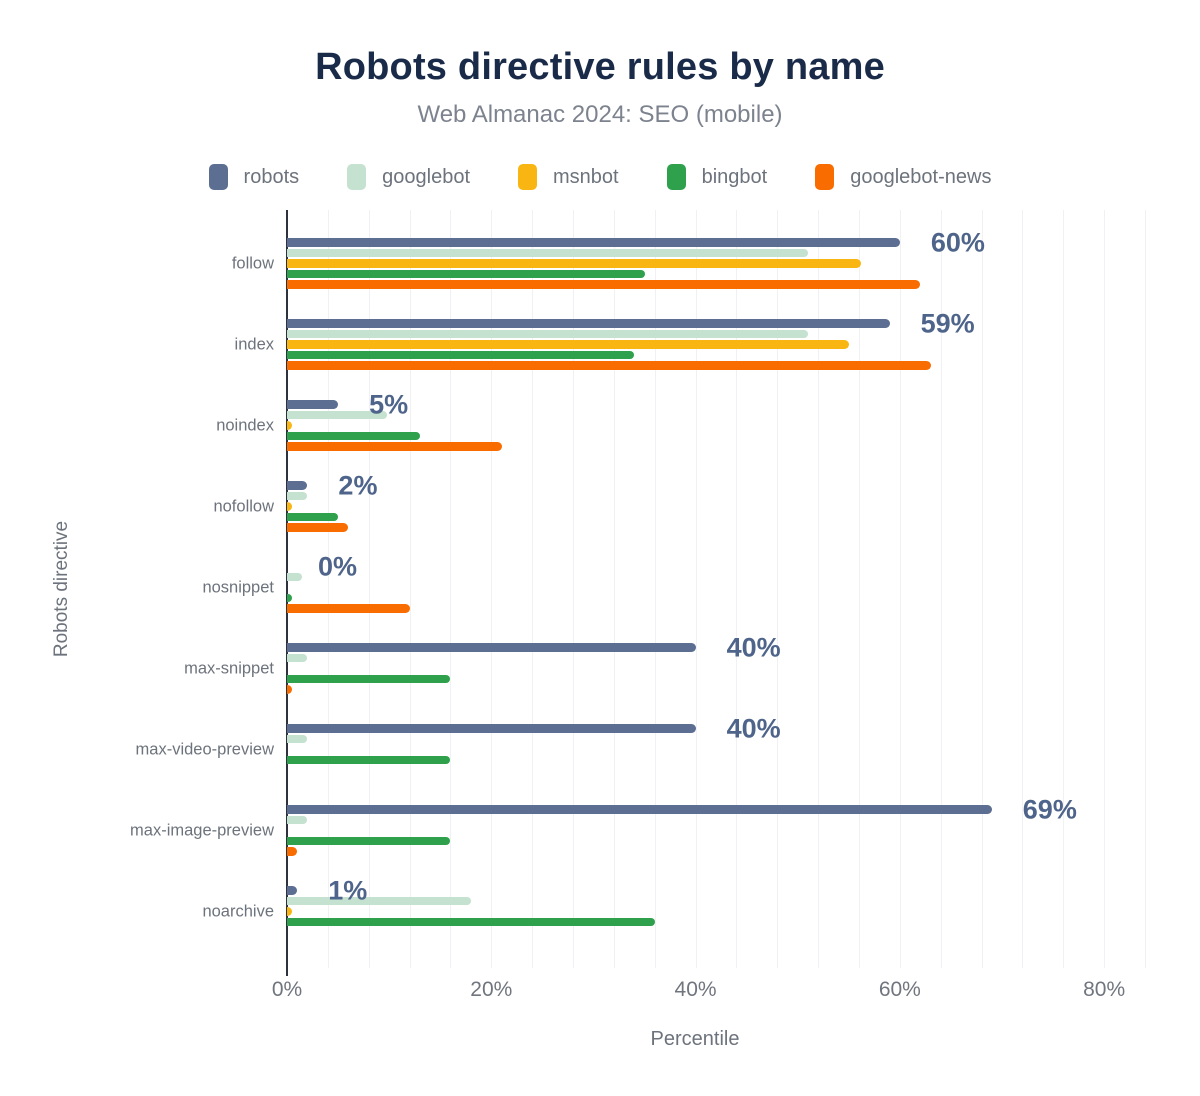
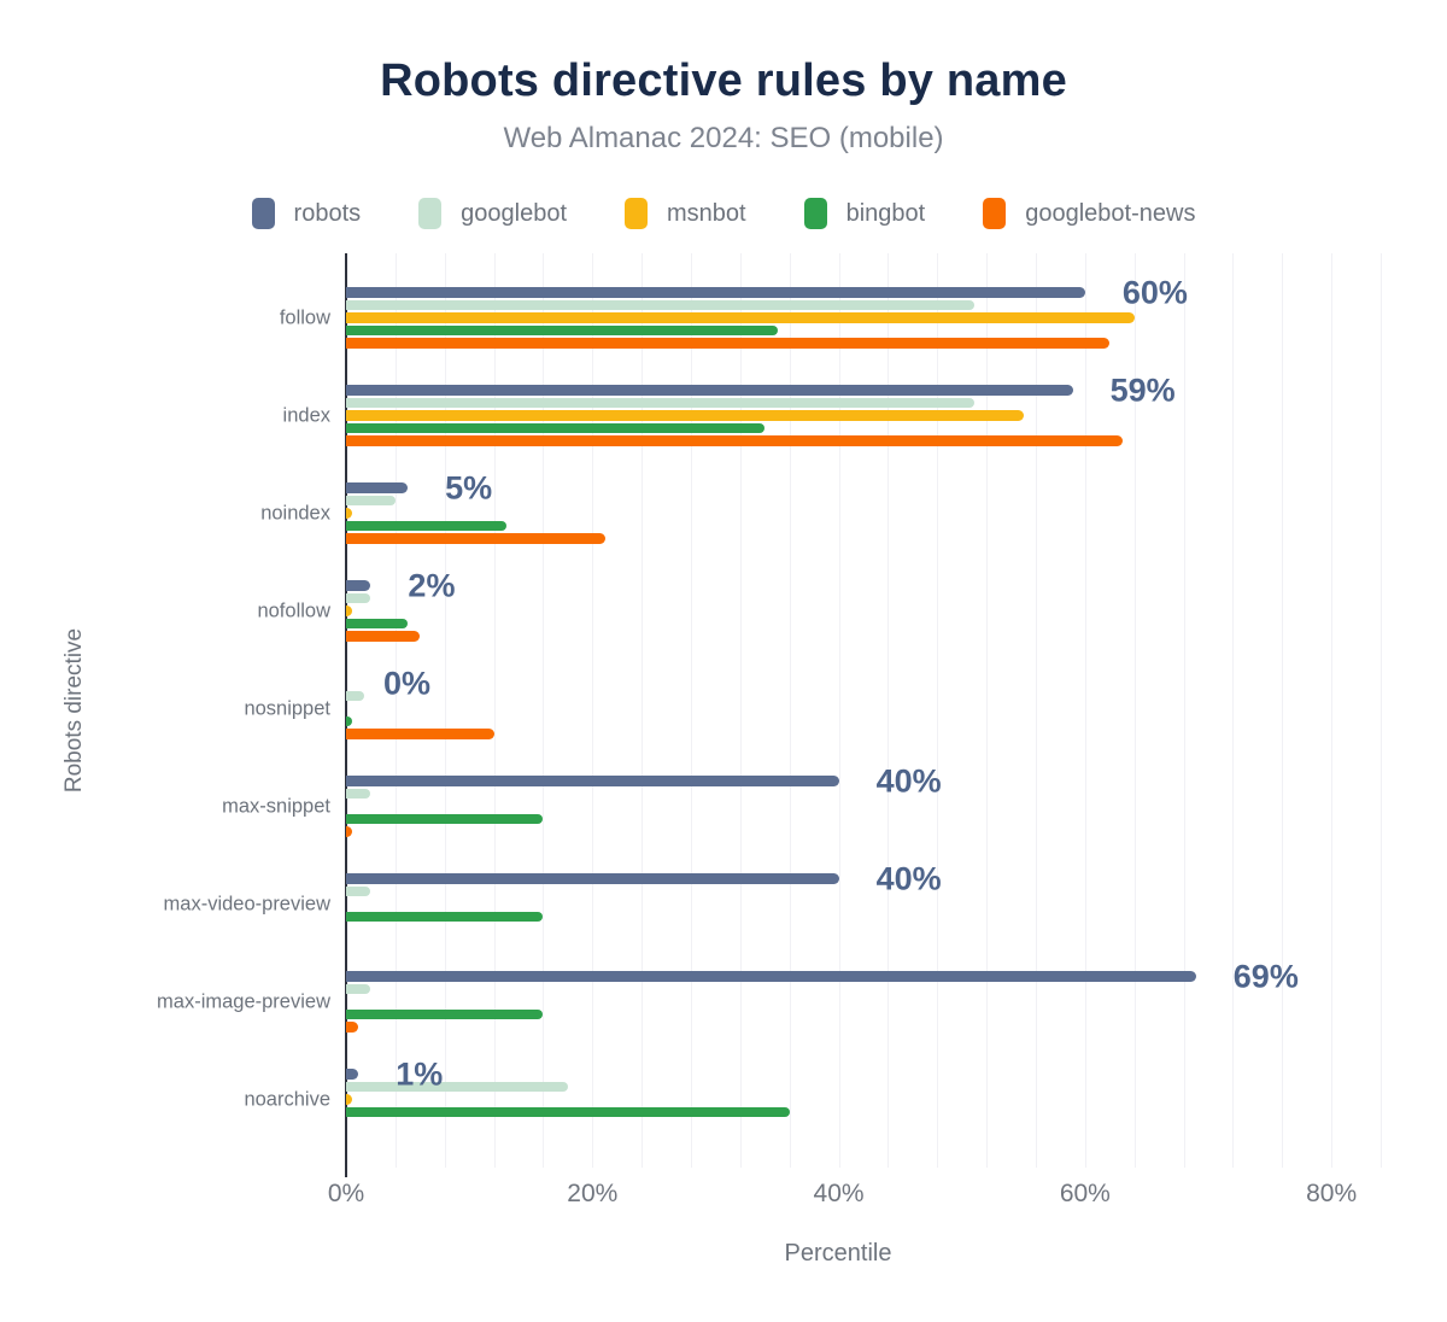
msnbot/follow: 56.2% -> 64.0%
googlebot/noindex: 9.8% -> 4.0%
